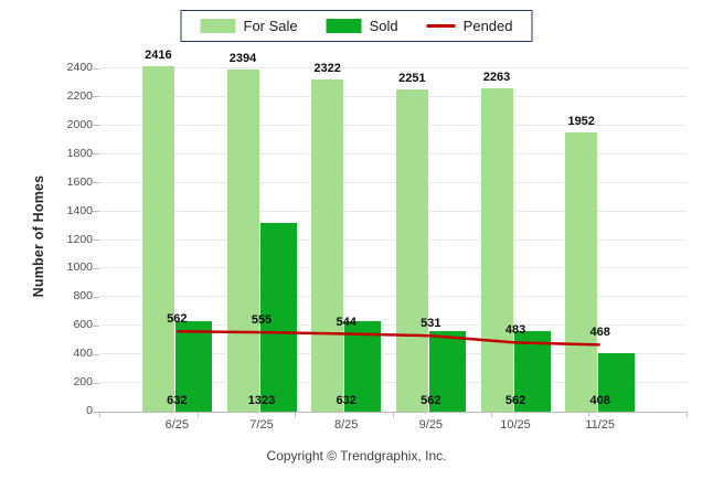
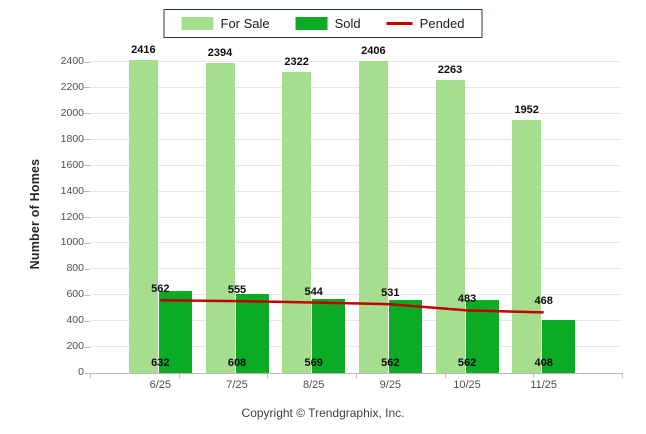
Sold/7/25: 1323 -> 608
Sold/8/25: 632 -> 569
For Sale/9/25: 2251 -> 2406
